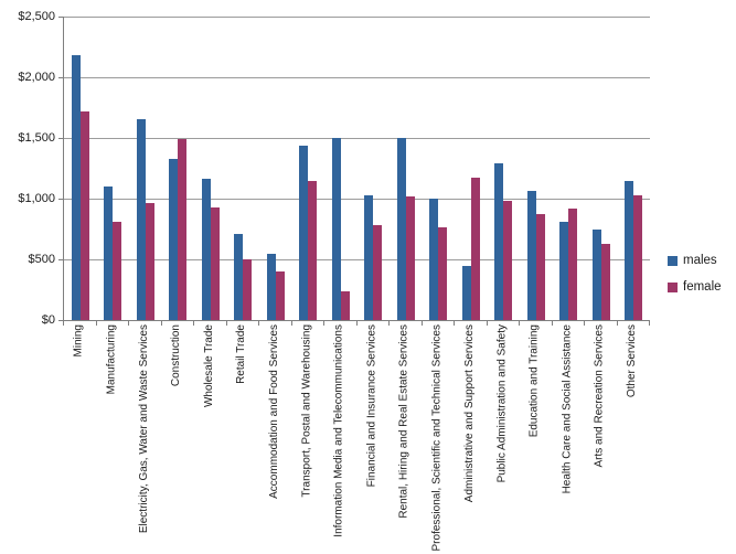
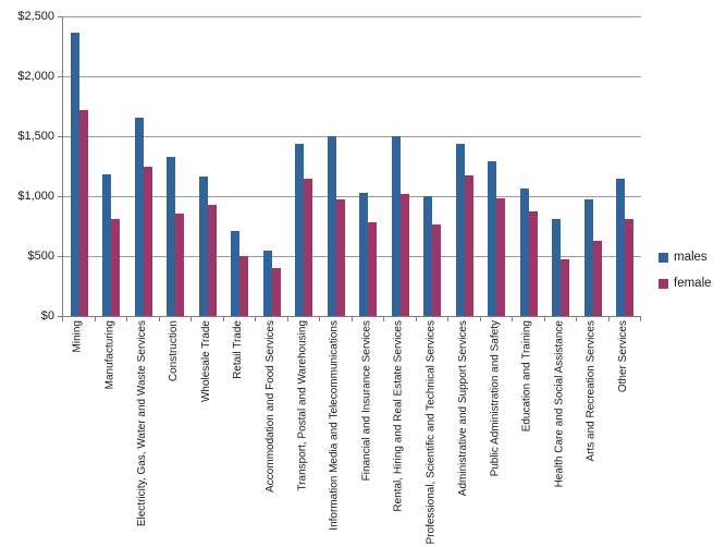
males/Mining: $2180 -> $2360
males/Manufacturing: $1100 -> $1180
female/Electricity, Gas, Water and Waste Services: $960 -> $1250
female/Construction: $1490 -> $860
female/Information Media and Telecommunications: $240 -> $970
males/Administrative and Support Services: $450 -> $1440
female/Health Care and Social Assistance: $920 -> $480
males/Arts and Recreation Services: $750 -> $980
female/Other Services: $1030 -> $810
